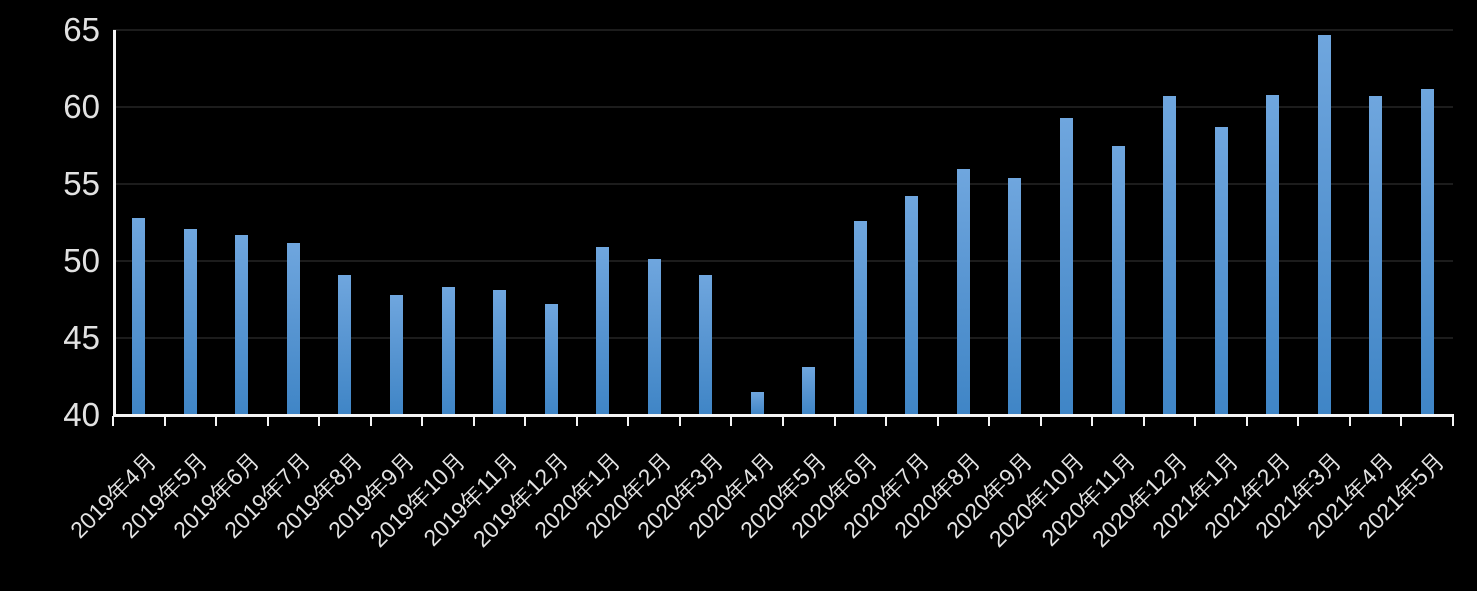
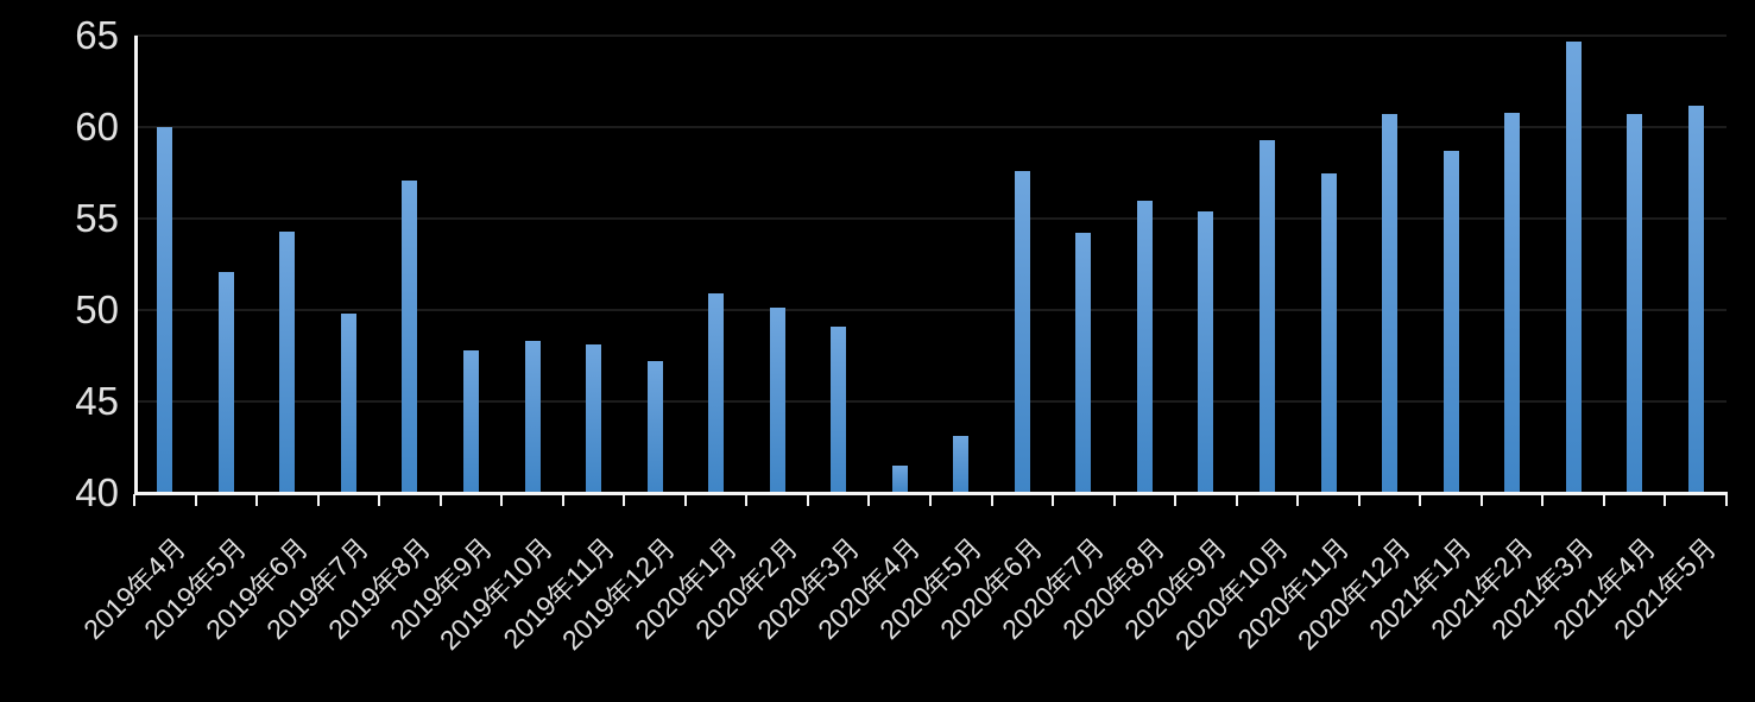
2019年4月: 52.8 -> 60.0
2019年6月: 51.7 -> 54.3
2019年7月: 51.2 -> 49.8
2019年8月: 49.1 -> 57.1
2020年6月: 52.6 -> 57.6
